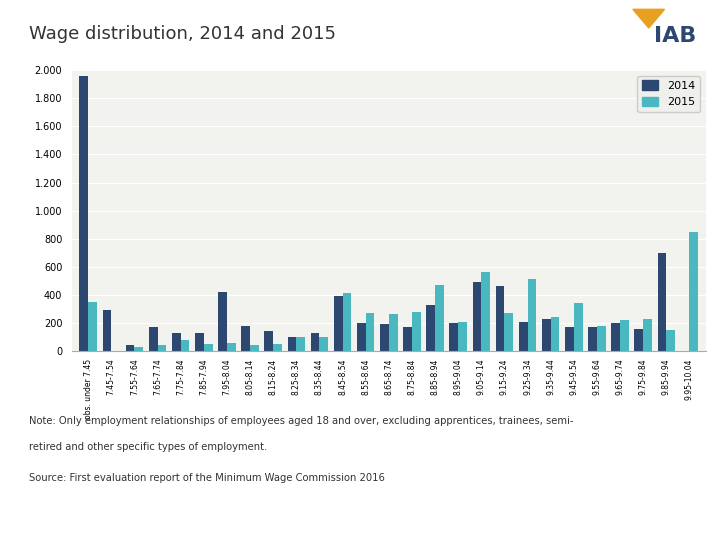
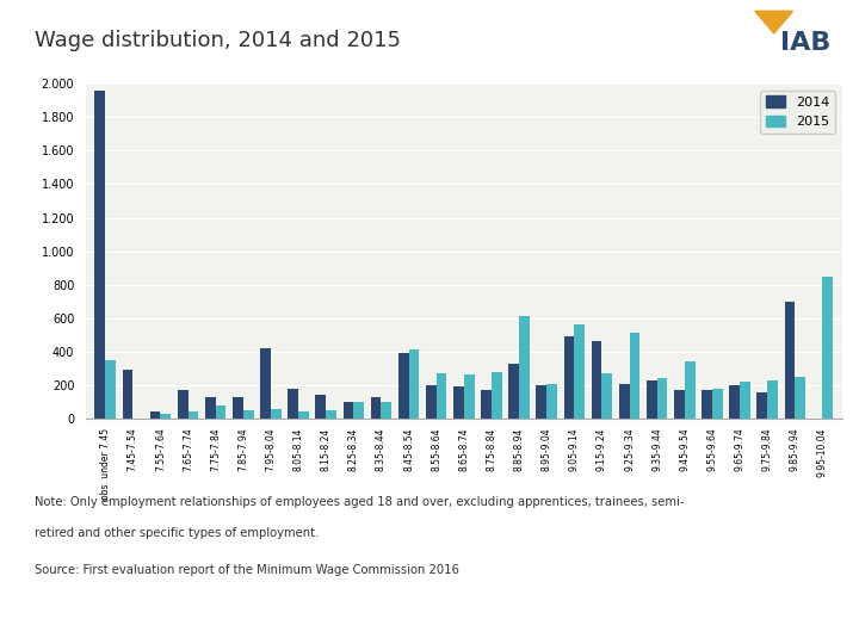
2015/8.85-8.94: 470 -> 610
2015/9.85-9.94: 150 -> 250
